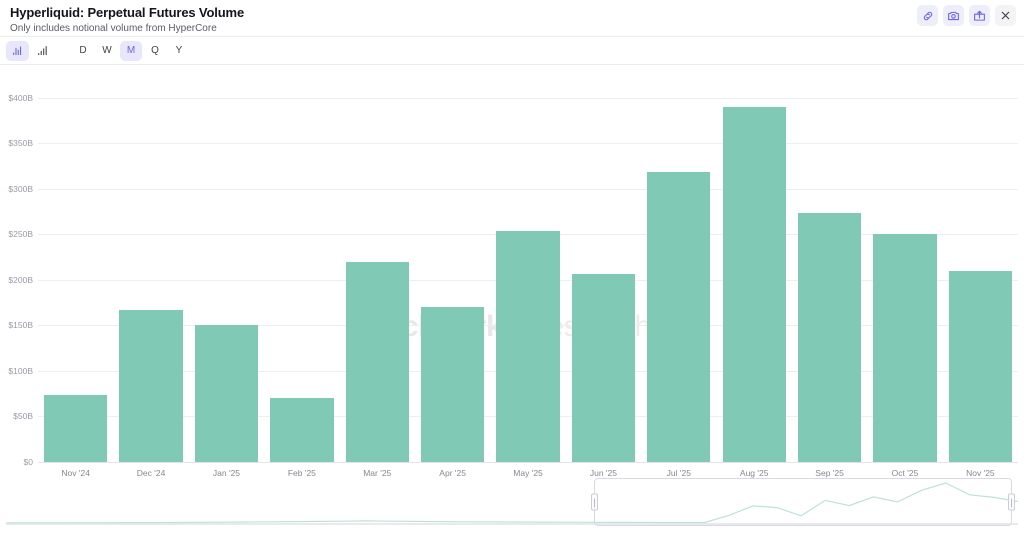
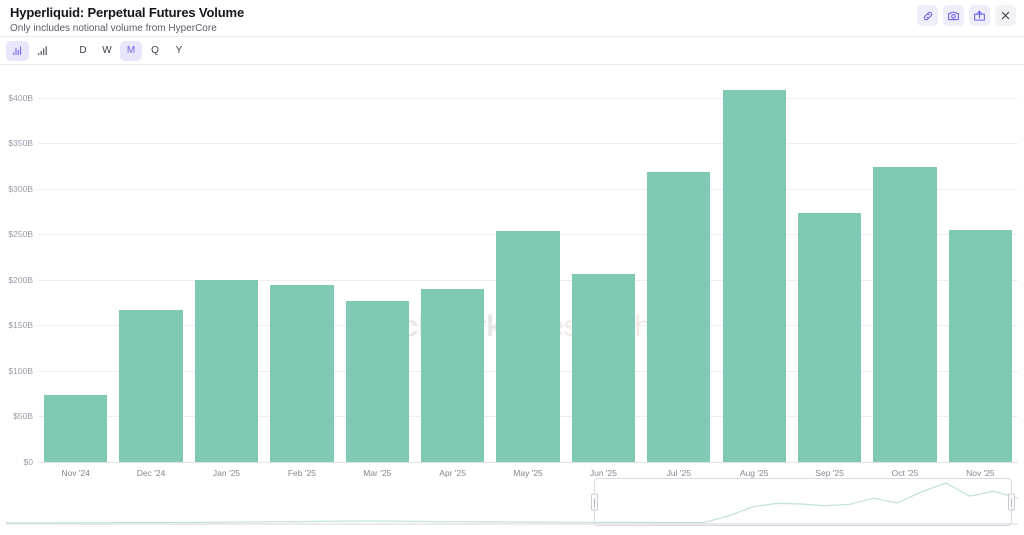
Jan '25: $150B -> $200B
Feb '25: $70B -> $190B
Mar '25: $220B -> $180B
Apr '25: $170B -> $190B
Aug '25: $390B -> $410B
Oct '25: $250B -> $320B
Nov '25: $210B -> $260B
